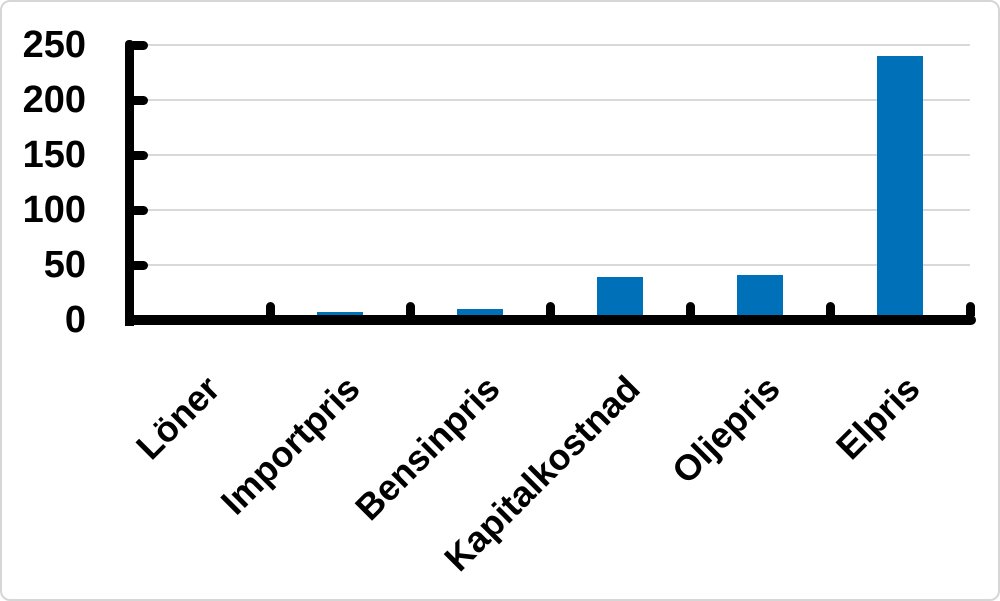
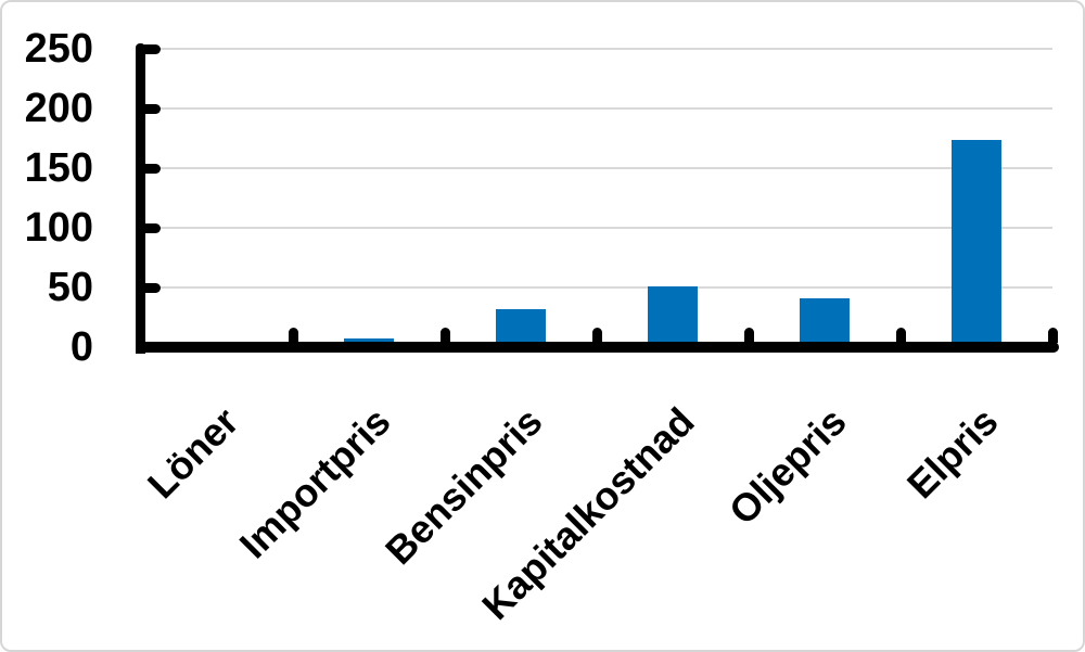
Bensinpris: 10 -> 32
Kapitalkostnad: 39 -> 51
Elpris: 240 -> 174
